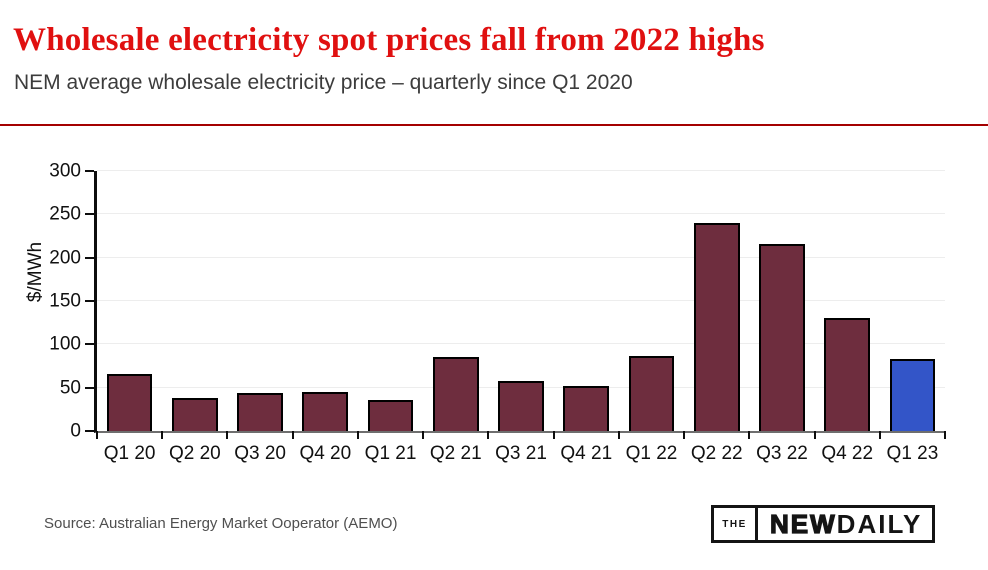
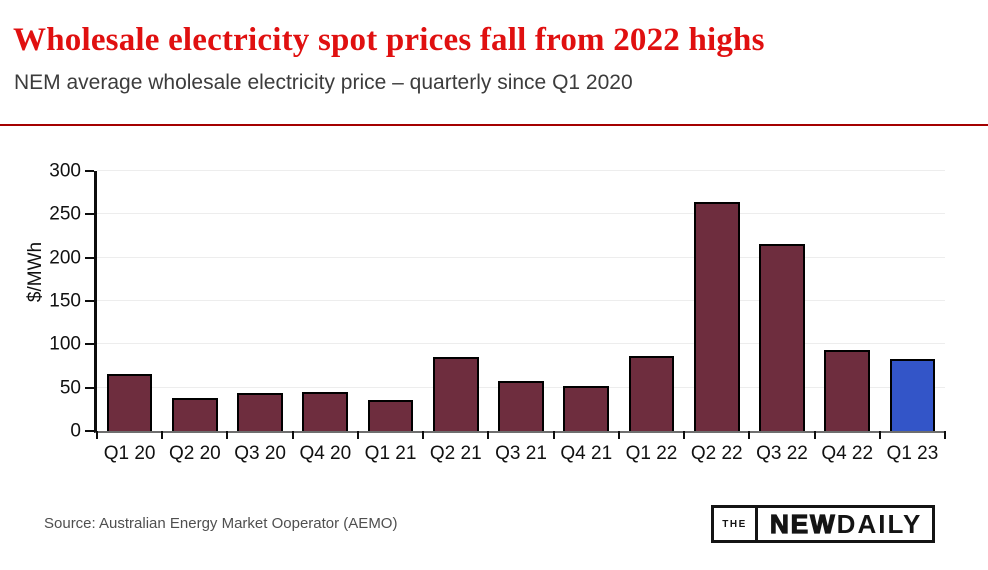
Q2 22: 240 -> 260
Q4 22: 130 -> 90
